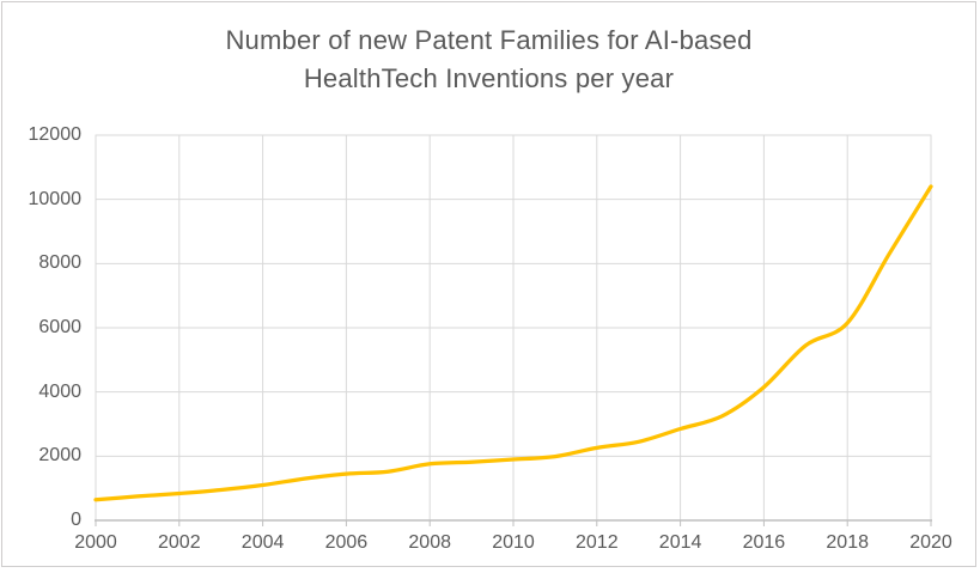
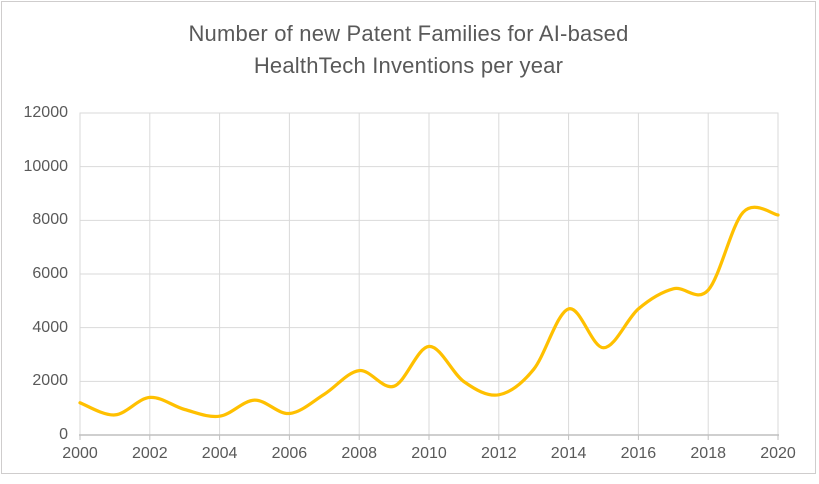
2000: 600 -> 1200
2002: 800 -> 1400
2004: 1100 -> 700
2006: 1400 -> 800
2008: 1800 -> 2400
2010: 1900 -> 3300
2012: 2300 -> 1500
2014: 2800 -> 4700
2016: 4200 -> 4700
2018: 6200 -> 5400
2020: 10400 -> 8200
